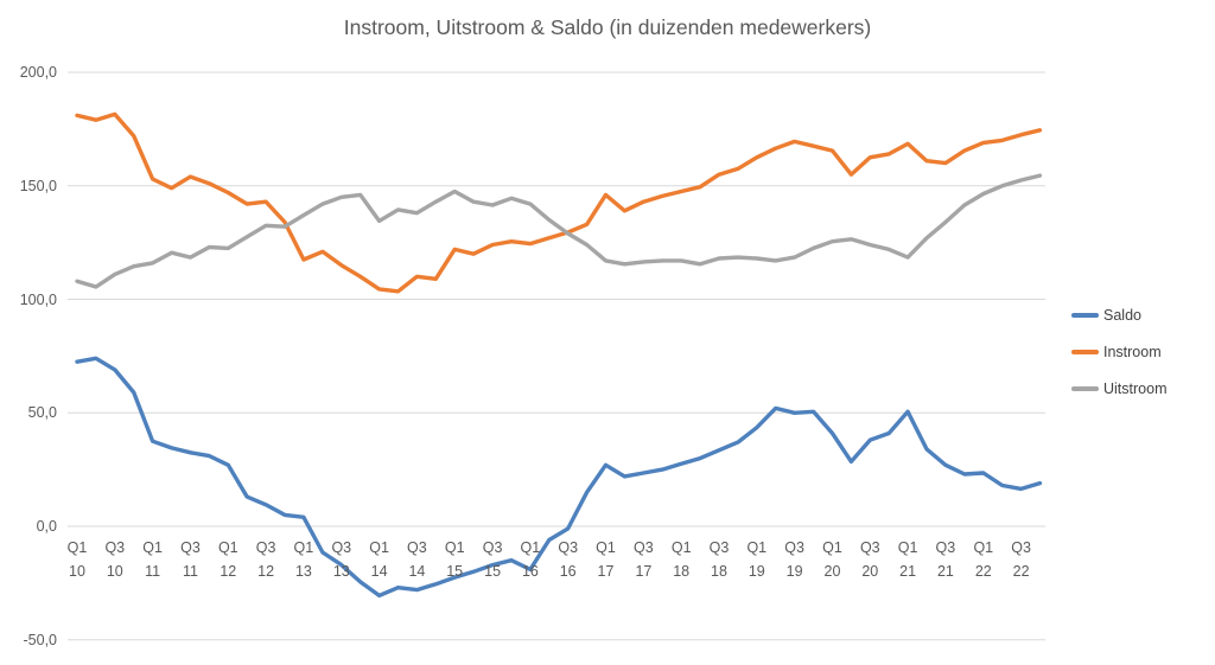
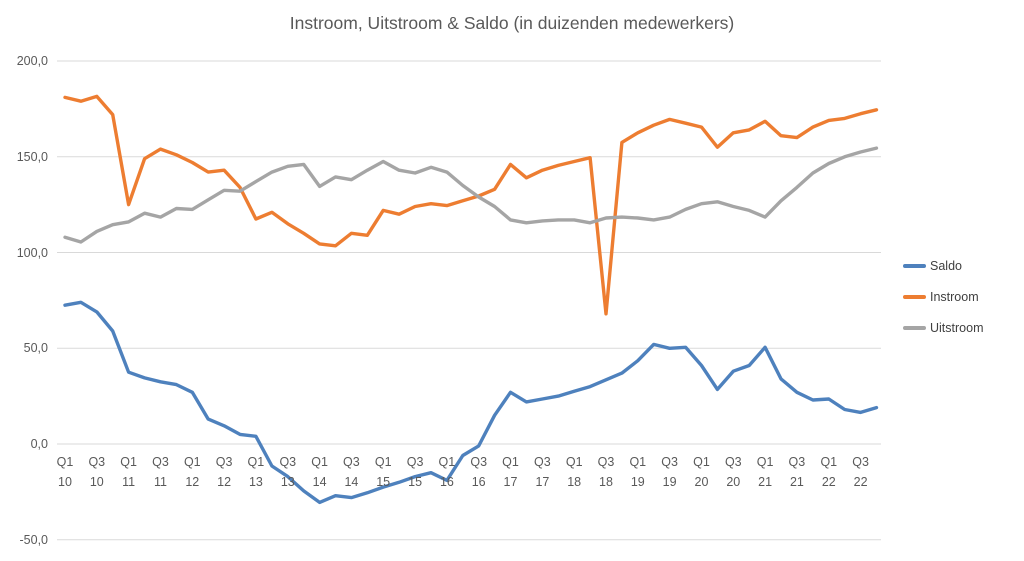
Instroom/Q1 11: 153 -> 125
Instroom/Q3 18: 155 -> 68
